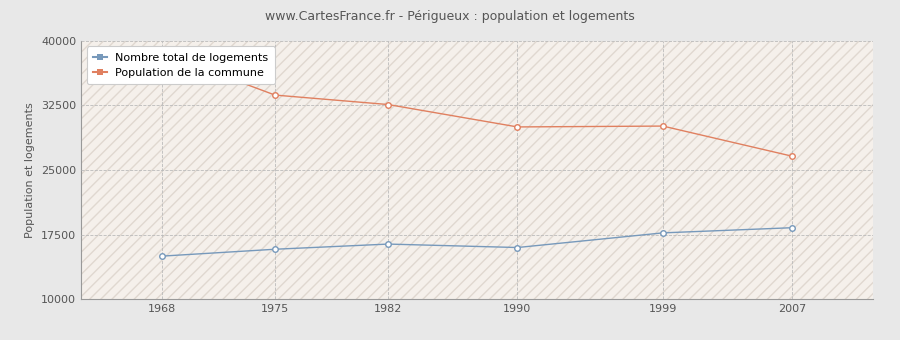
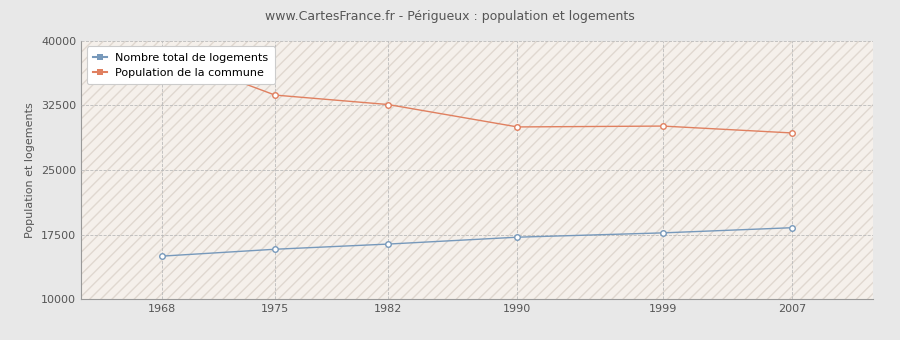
Nombre total de logements/1990: 16000 -> 17200
Population de la commune/2007: 26600 -> 29300
